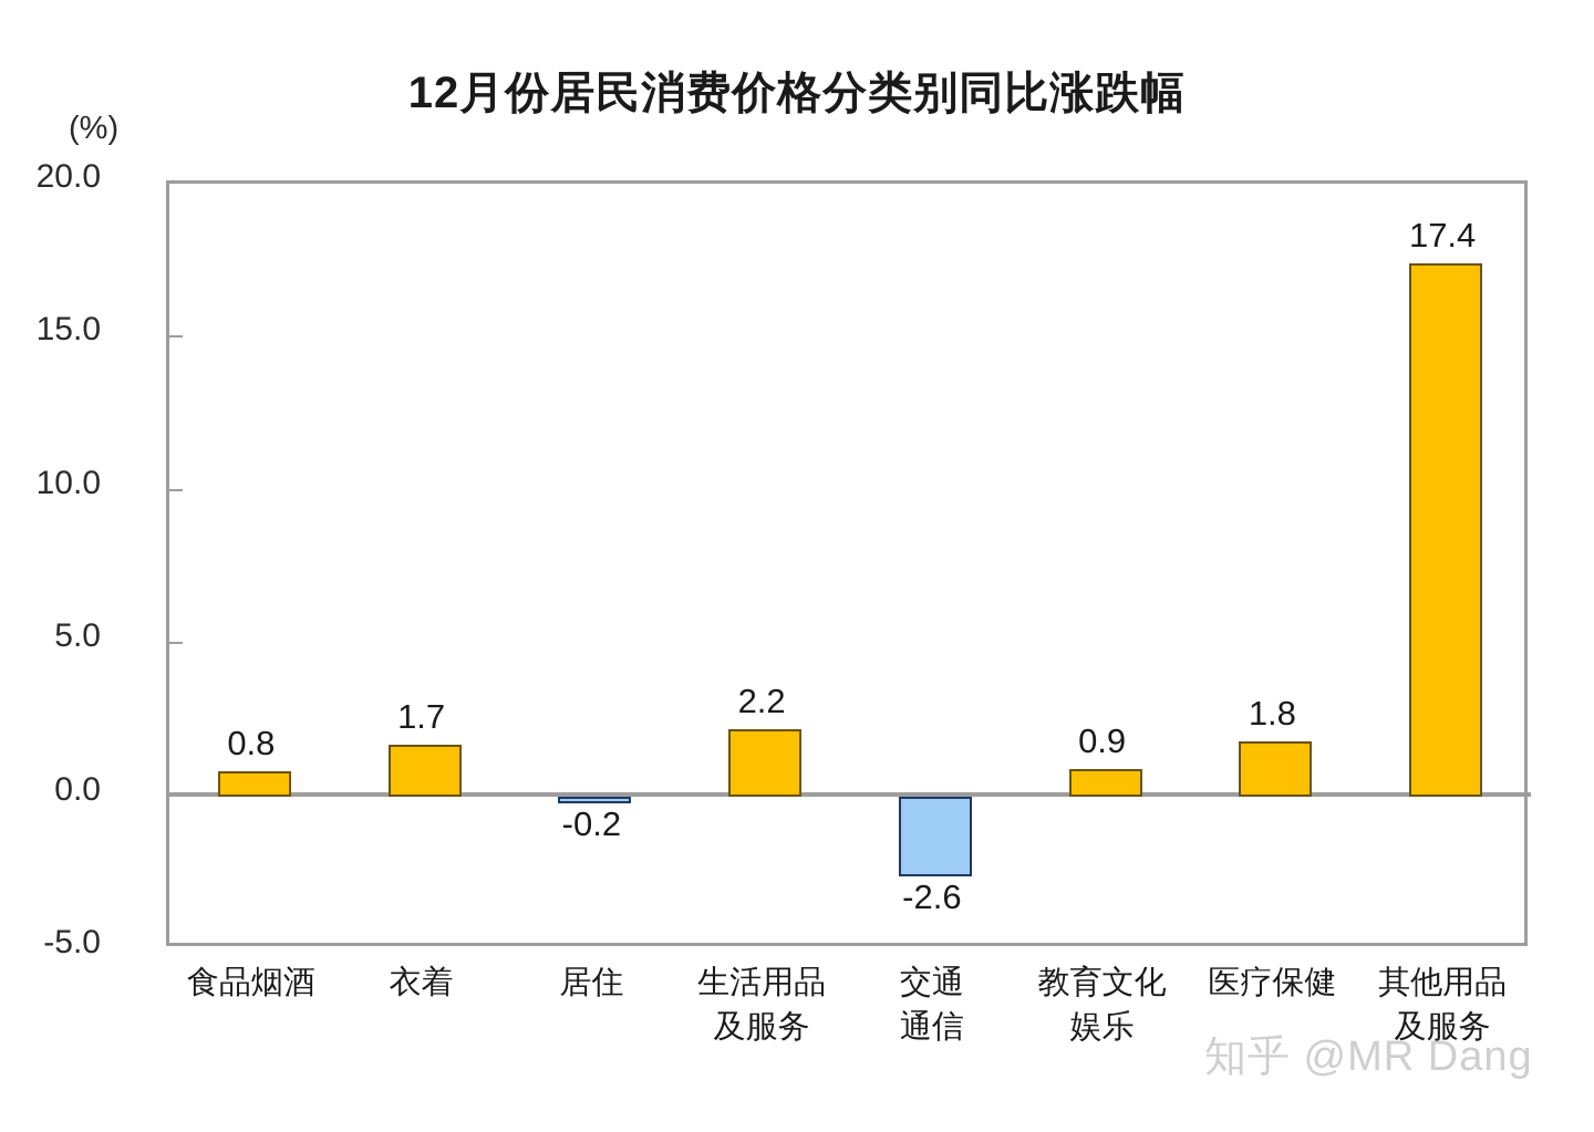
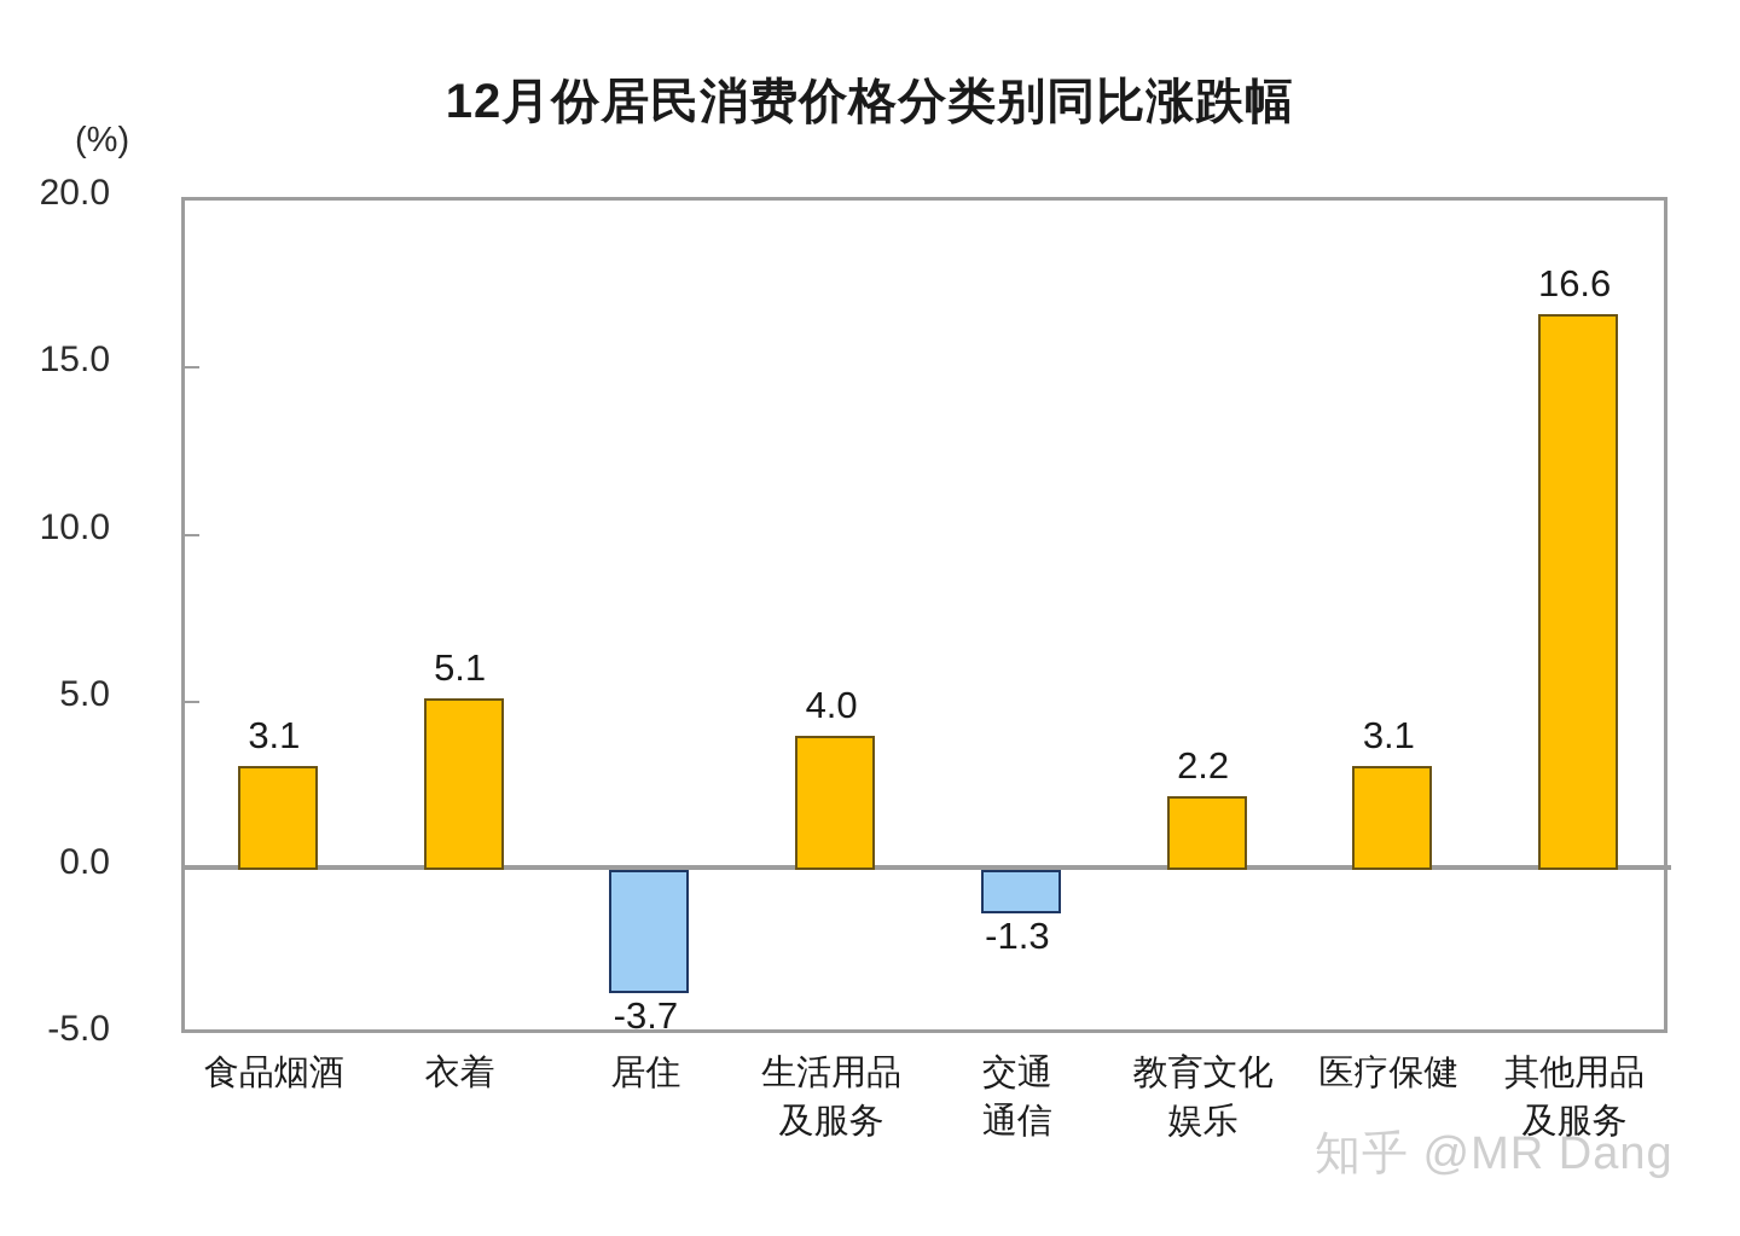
食品烟酒: 0.8 -> 3.1
衣着: 1.7 -> 5.1
居住: -0.2 -> -3.7
生活用品 及服务: 2.2 -> 4.0
交通 通信: -2.6 -> -1.3
教育文化 娱乐: 0.9 -> 2.2
医疗保健: 1.8 -> 3.1
其他用品 及服务: 17.4 -> 16.6
